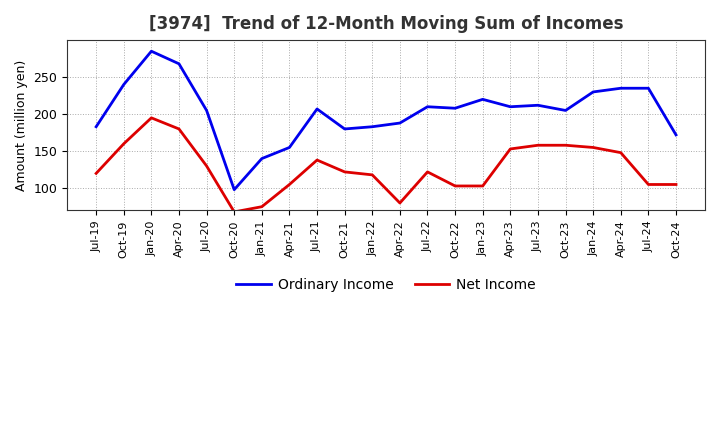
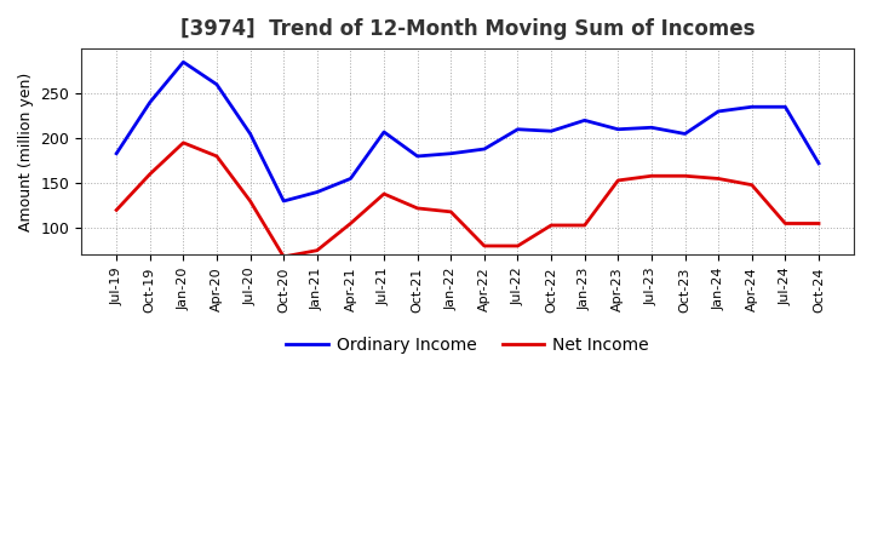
Ordinary Income/Apr-20: 268 -> 260
Ordinary Income/Oct-20: 98 -> 130
Net Income/Jul-22: 122 -> 80
